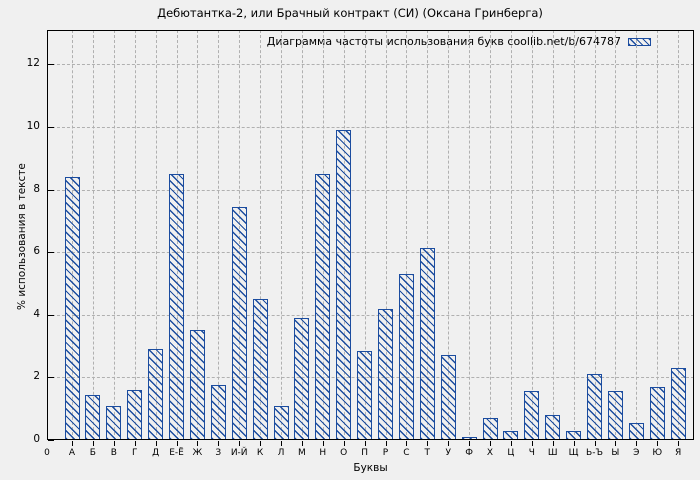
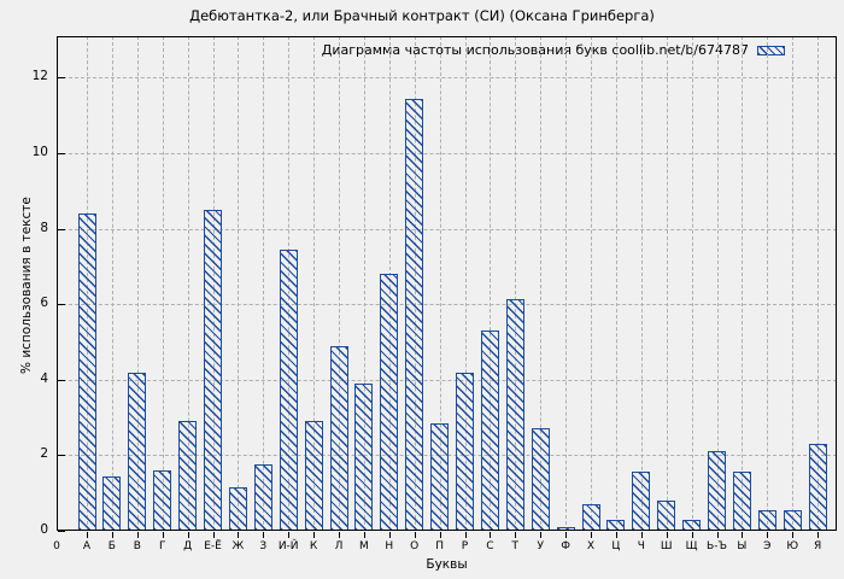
В: 1.1 -> 4.2
Ж: 3.5 -> 1.1
К: 4.5 -> 2.9
Л: 1.1 -> 4.9
Н: 8.5 -> 6.8
О: 9.9 -> 11.4
Ю: 1.7 -> 0.6
